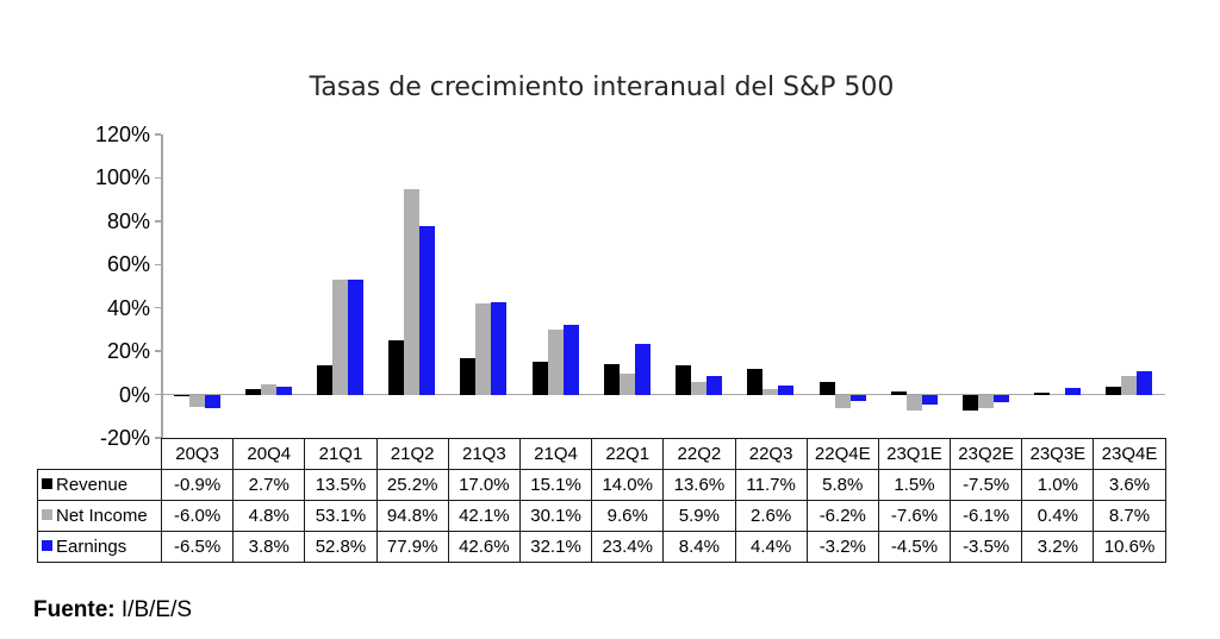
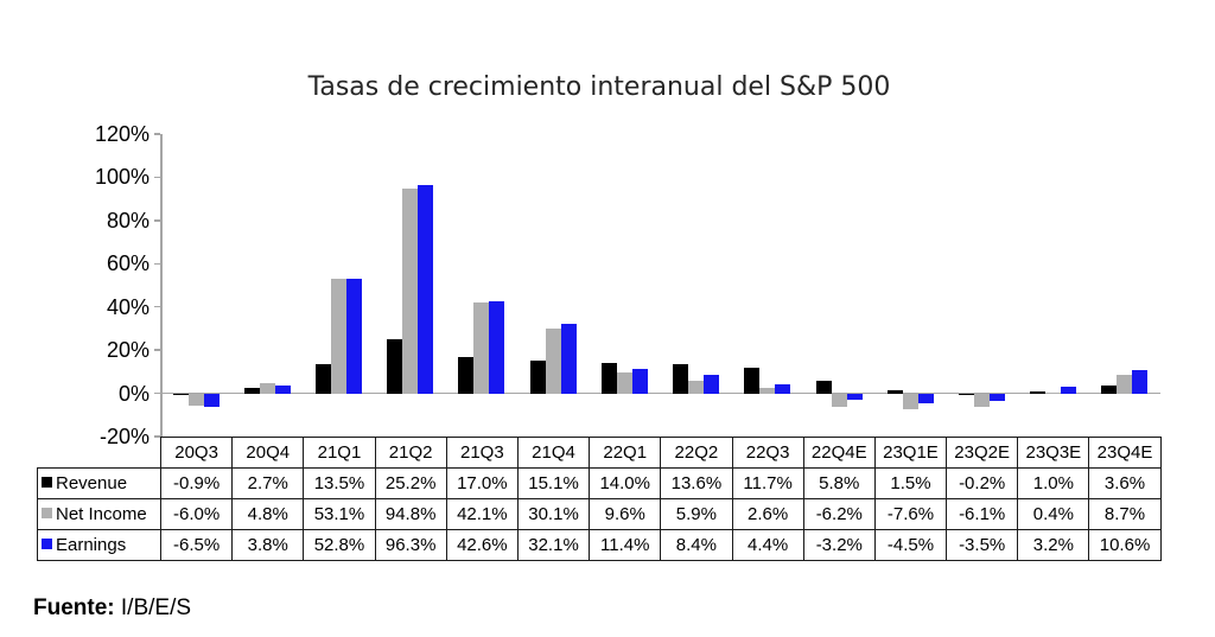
Earnings/21Q2: 77.9% -> 96.3%
Earnings/22Q1: 23.4% -> 11.4%
Revenue/23Q2E: -7.5% -> -0.2%
